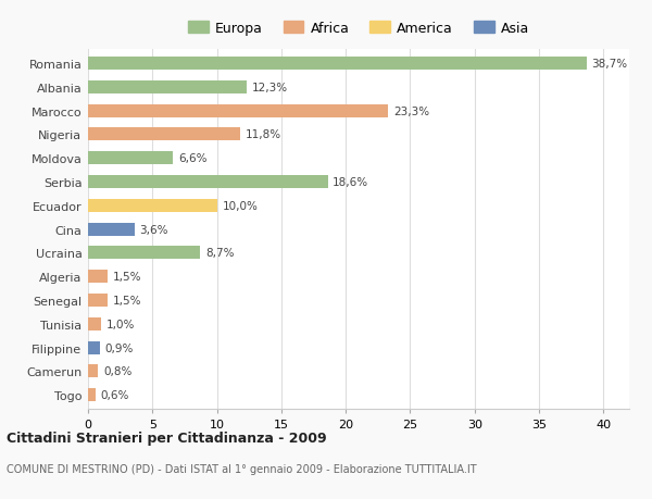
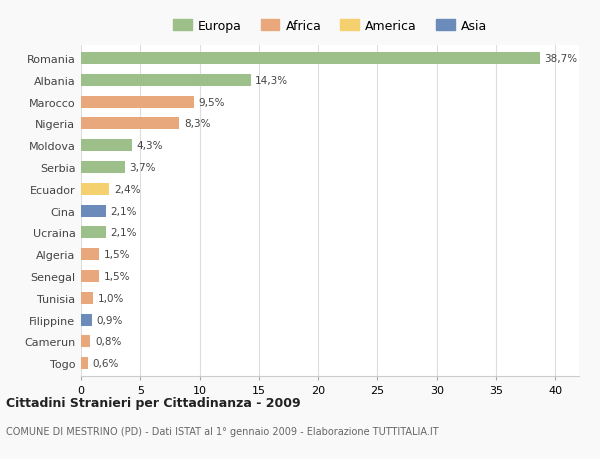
Albania: 12,3% -> 14,3%
Marocco: 23,3% -> 9,5%
Nigeria: 11,8% -> 8,3%
Moldova: 6,6% -> 4,3%
Serbia: 18,6% -> 3,7%
Ecuador: 10,0% -> 2,4%
Cina: 3,6% -> 2,1%
Ucraina: 8,7% -> 2,1%
